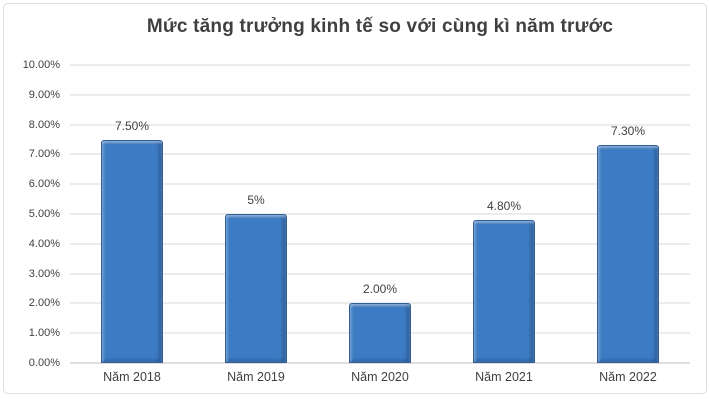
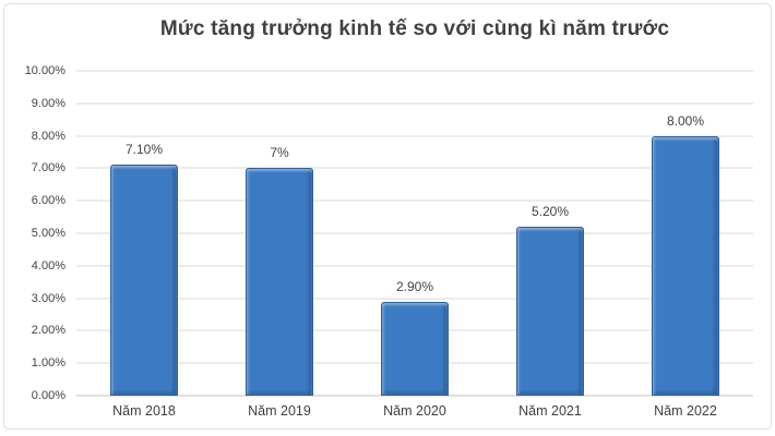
Năm 2018: 7.50% -> 7.10%
Năm 2019: 5% -> 7%
Năm 2020: 2.00% -> 2.90%
Năm 2021: 4.80% -> 5.20%
Năm 2022: 7.30% -> 8.00%
